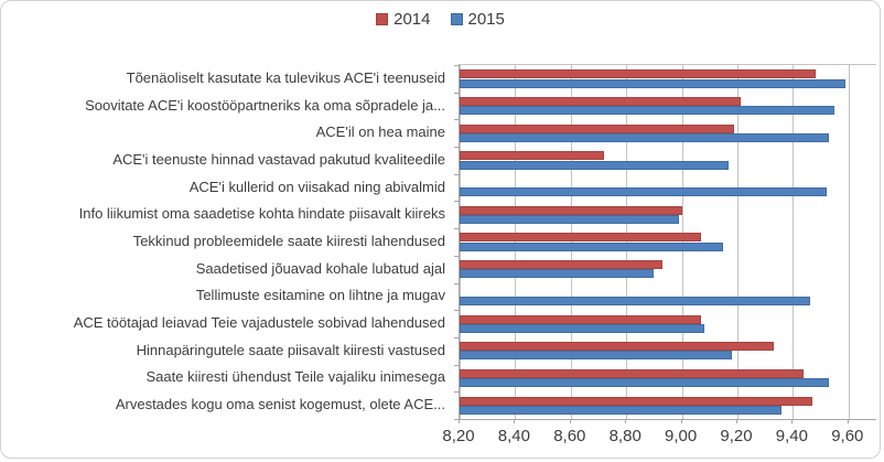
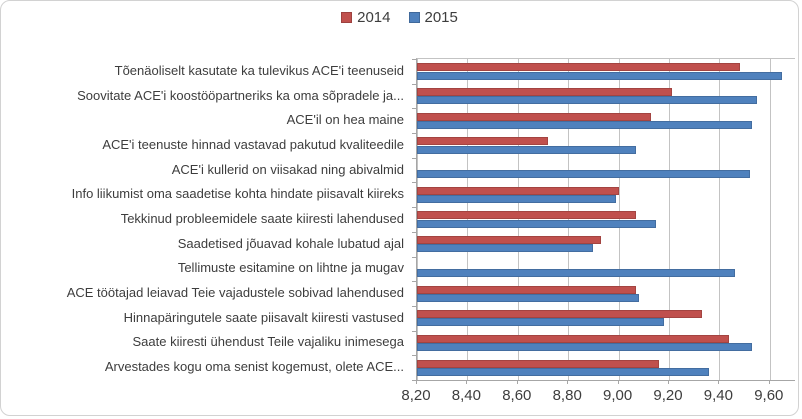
2015/Tõenäoliselt kasutate ka tulevikus ACE'i teenuseid: 9,59 -> 9,65
2014/ACE'il on hea maine: 9,19 -> 9,13
2015/ACE'i teenuste hinnad vastavad pakutud kvaliteedile: 9,17 -> 9,07
2014/Arvestades kogu oma senist kogemust, olete ACE...: 9,47 -> 9,16
